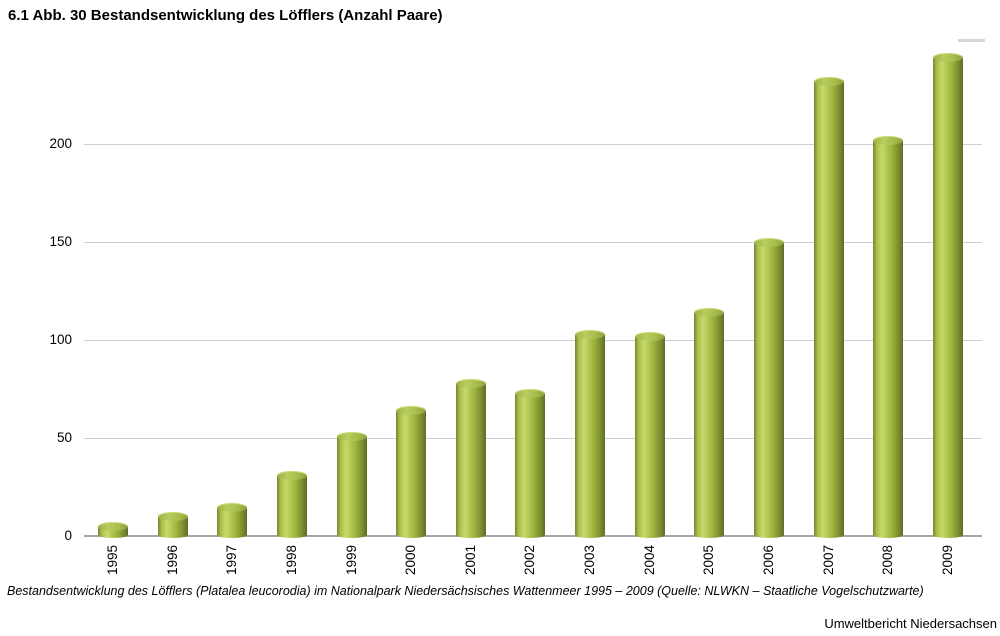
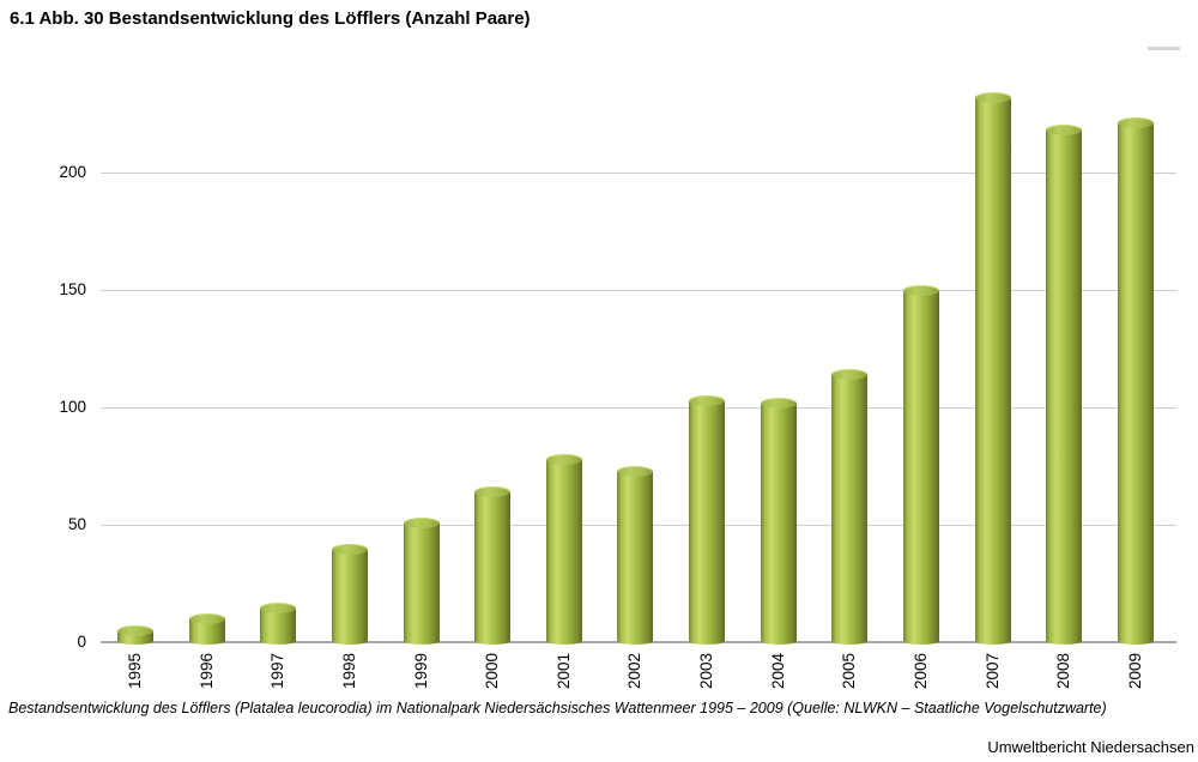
1998: 31 -> 40
2008: 202 -> 218
2009: 244 -> 221
